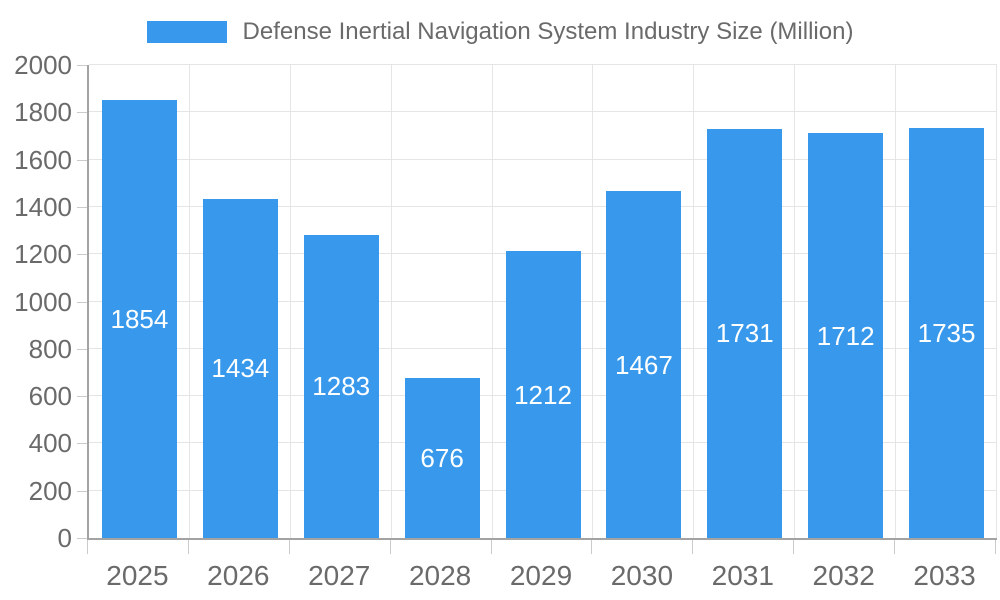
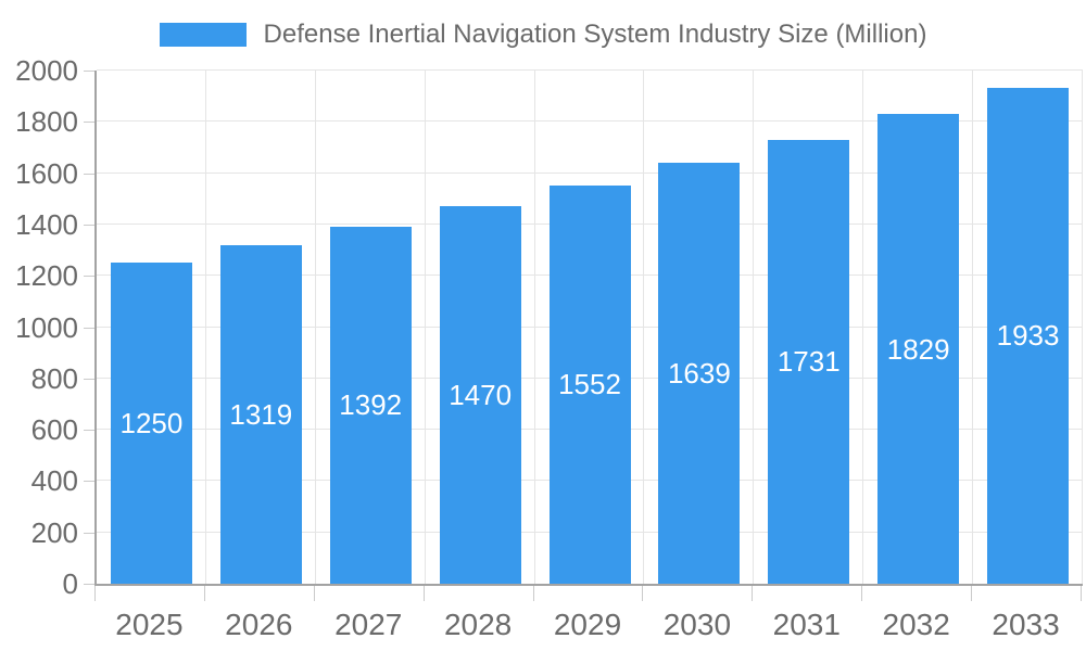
2025: 1854 -> 1250
2026: 1434 -> 1319
2027: 1283 -> 1392
2028: 676 -> 1470
2029: 1212 -> 1552
2030: 1467 -> 1639
2032: 1712 -> 1829
2033: 1735 -> 1933
